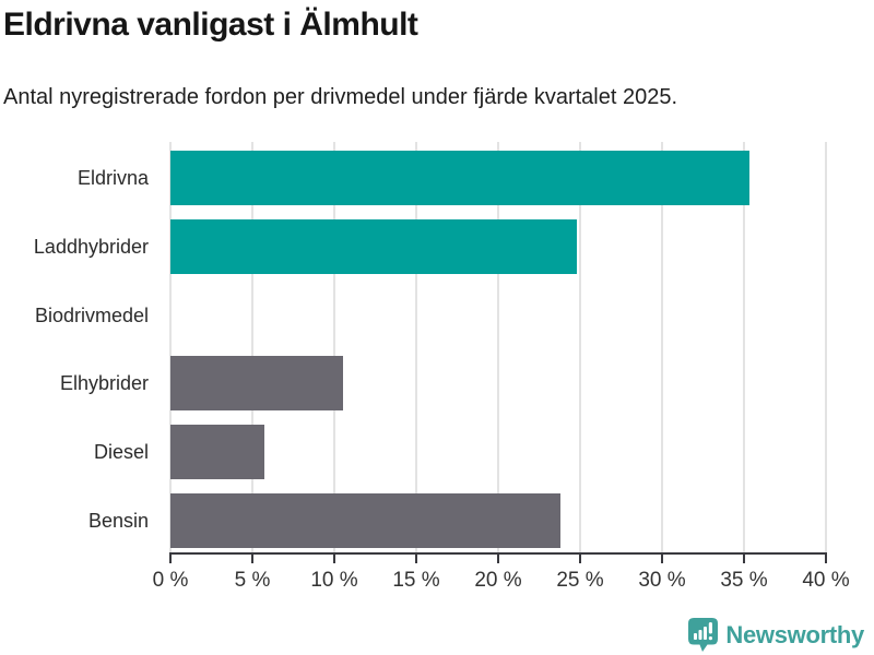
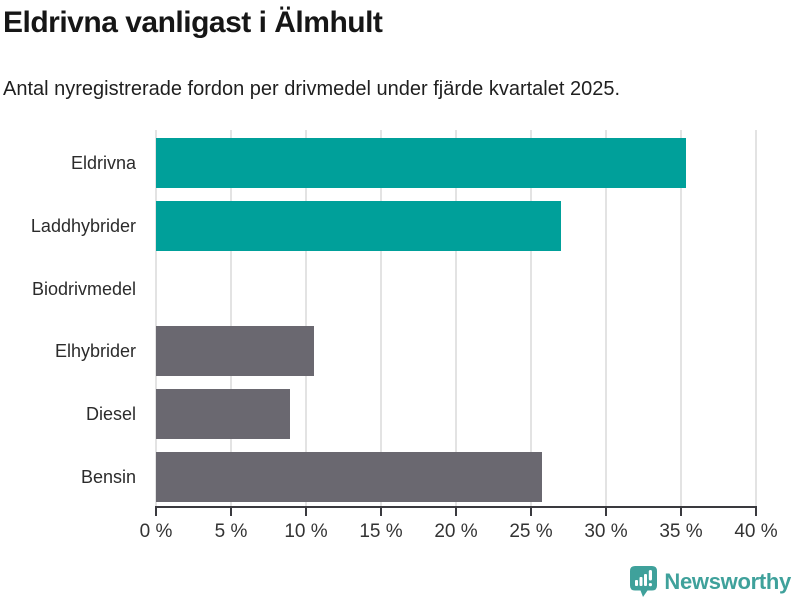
Laddhybrider: 24.8% -> 27.0%
Diesel: 5.7% -> 8.9%
Bensin: 23.8% -> 25.7%
